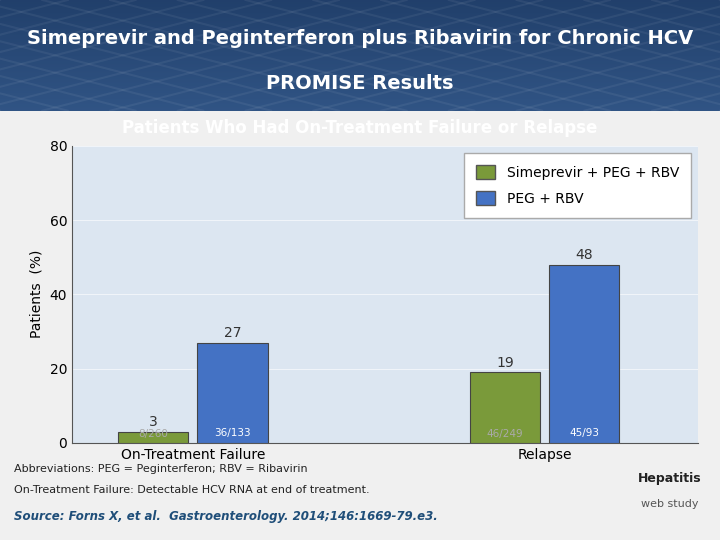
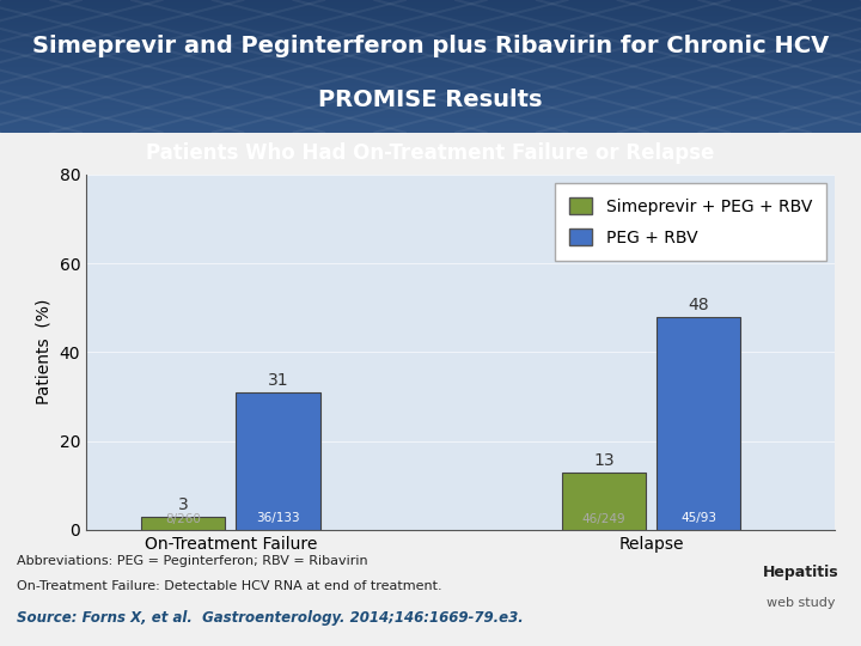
PEG + RBV/On-Treatment Failure: 27 -> 31
Simeprevir + PEG + RBV/Relapse: 19 -> 13
